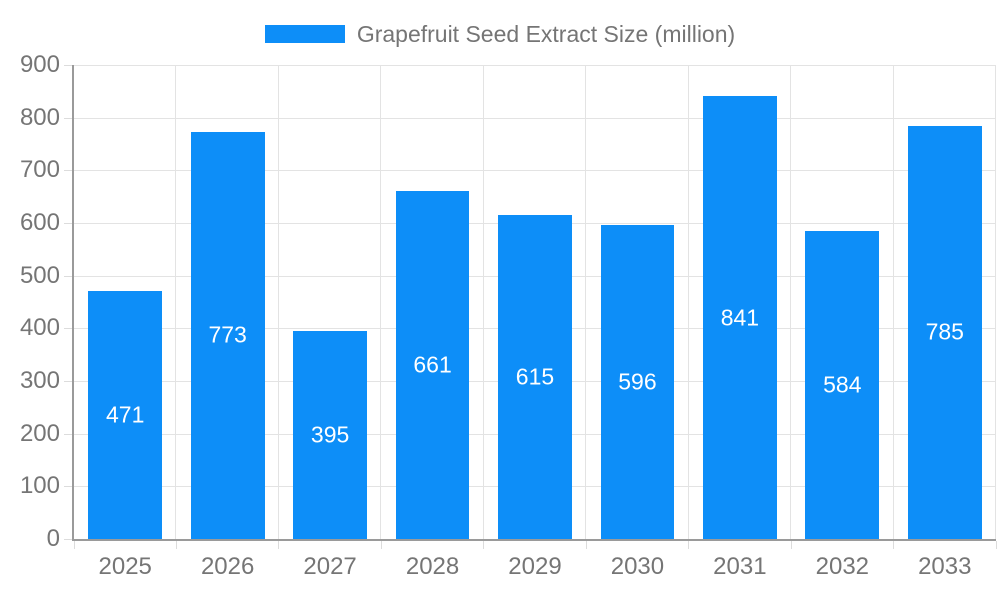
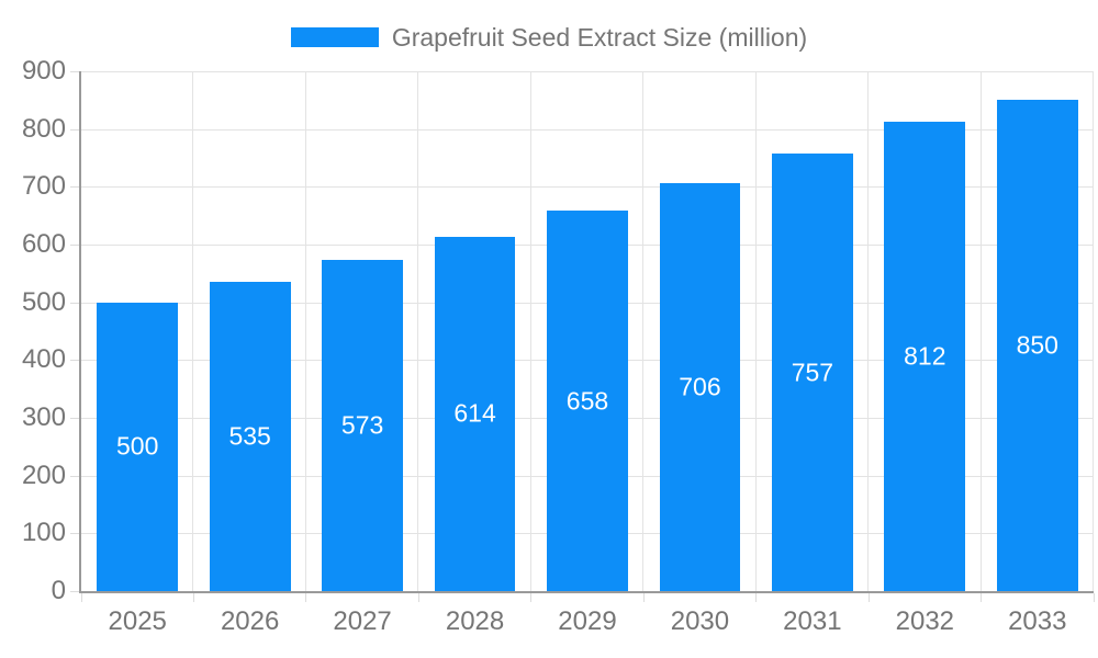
2025: 471 -> 500
2026: 773 -> 535
2027: 395 -> 573
2028: 661 -> 614
2029: 615 -> 658
2030: 596 -> 706
2031: 841 -> 757
2032: 584 -> 812
2033: 785 -> 850
